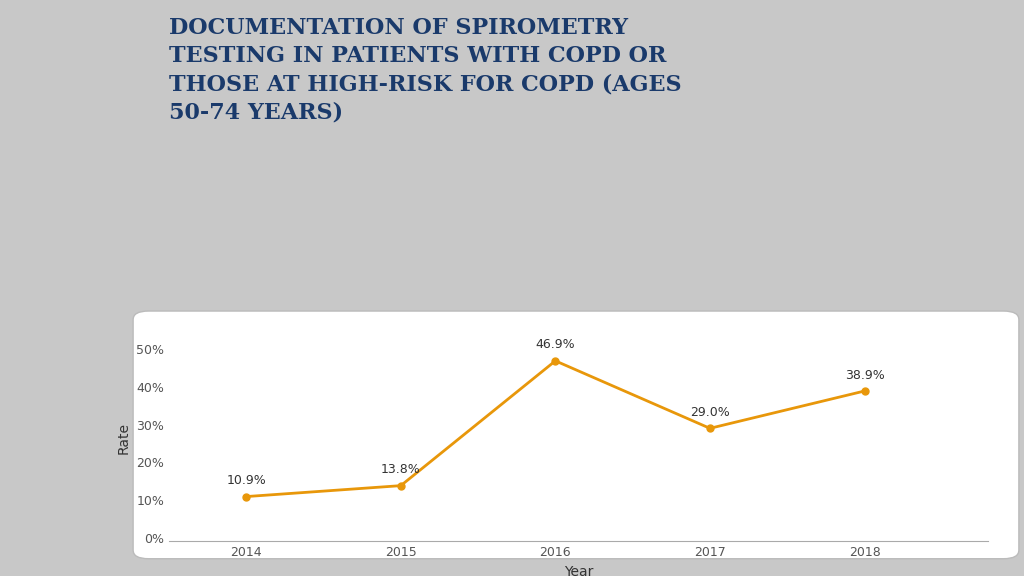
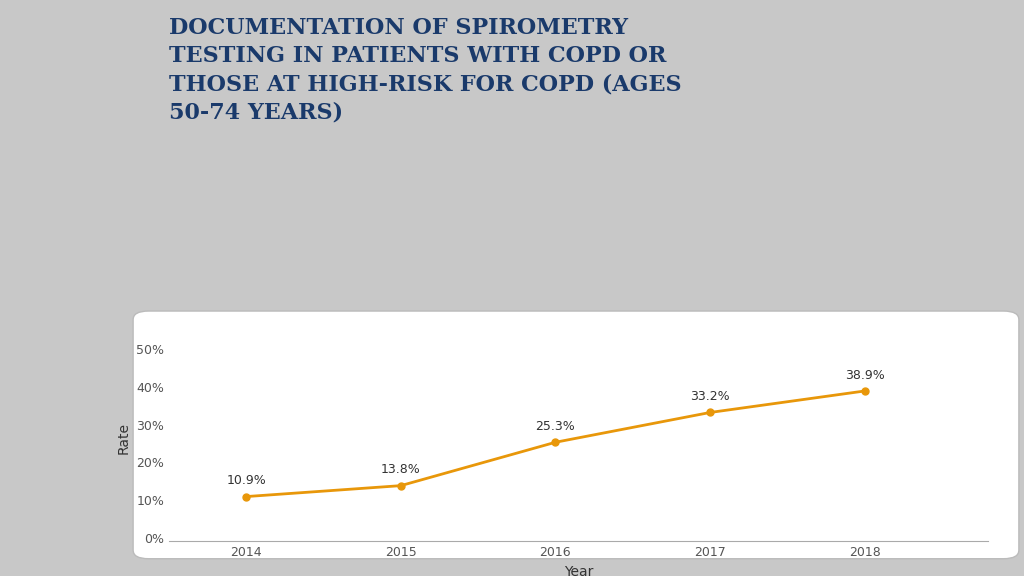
2016: 46.9% -> 25.3%
2017: 29.0% -> 33.2%
